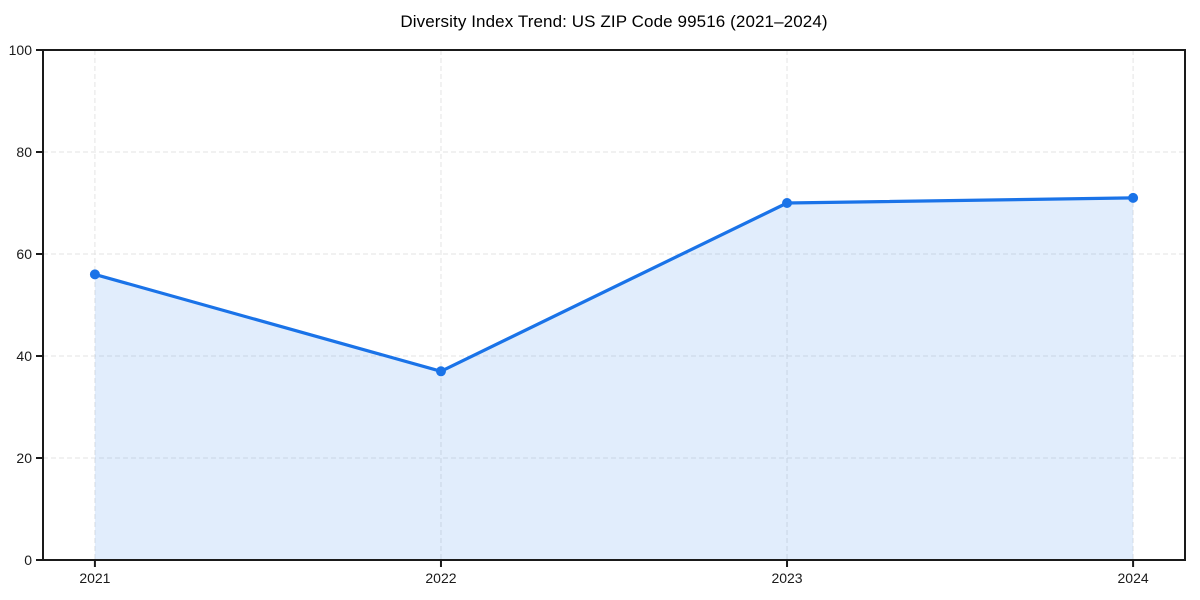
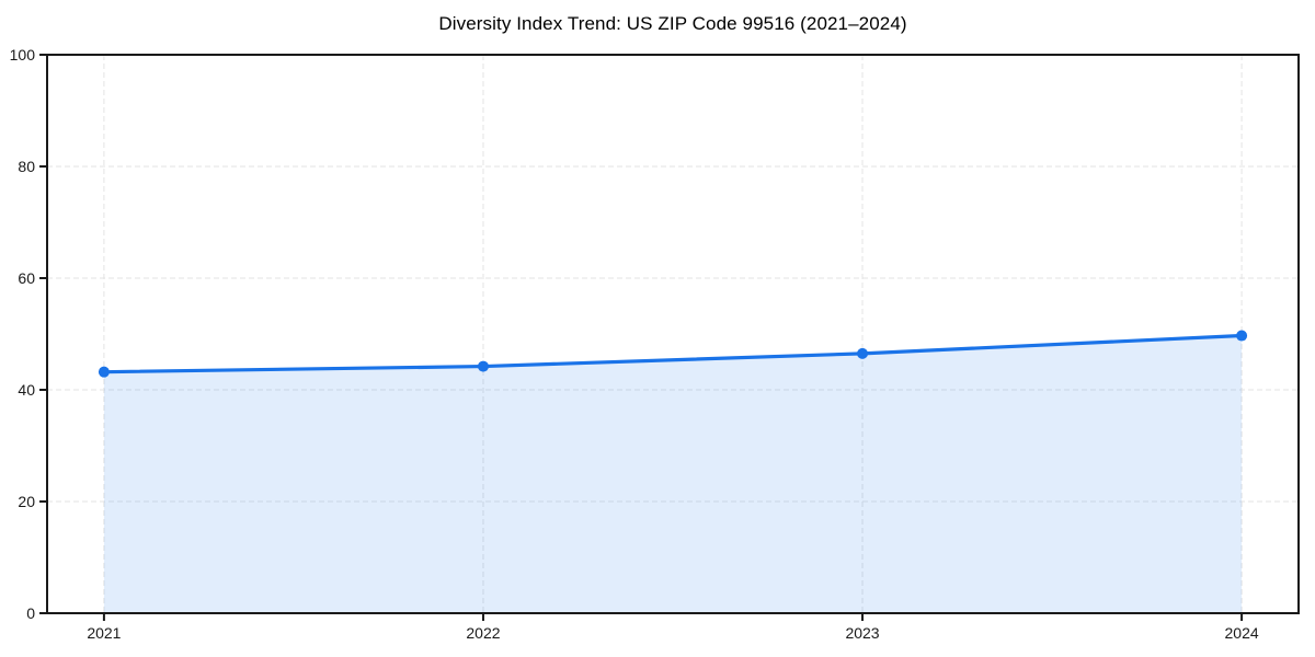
2021: 56 -> 43
2022: 37 -> 44
2023: 70 -> 46
2024: 71 -> 50
